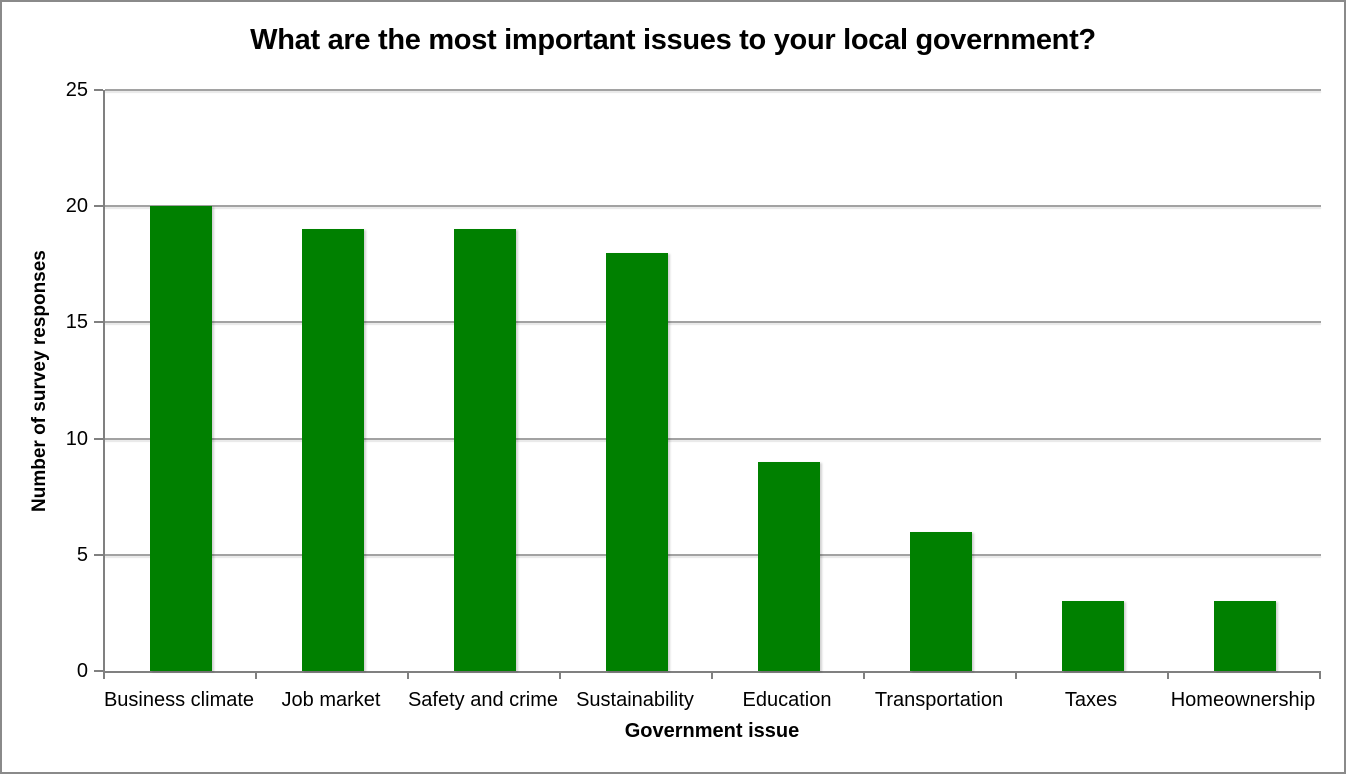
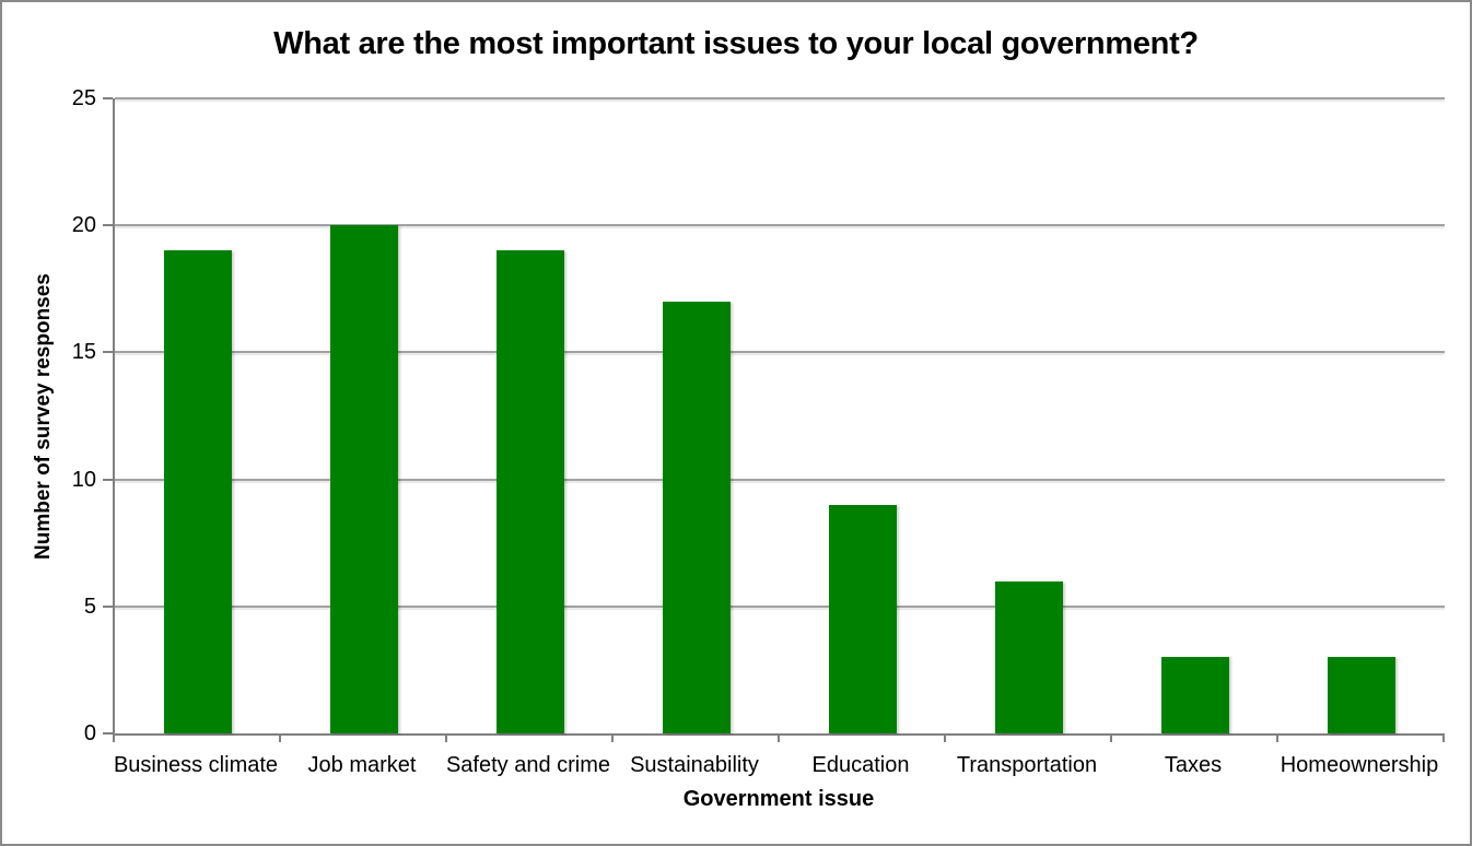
Business climate: 20 -> 19
Job market: 19 -> 20
Sustainability: 18 -> 17
